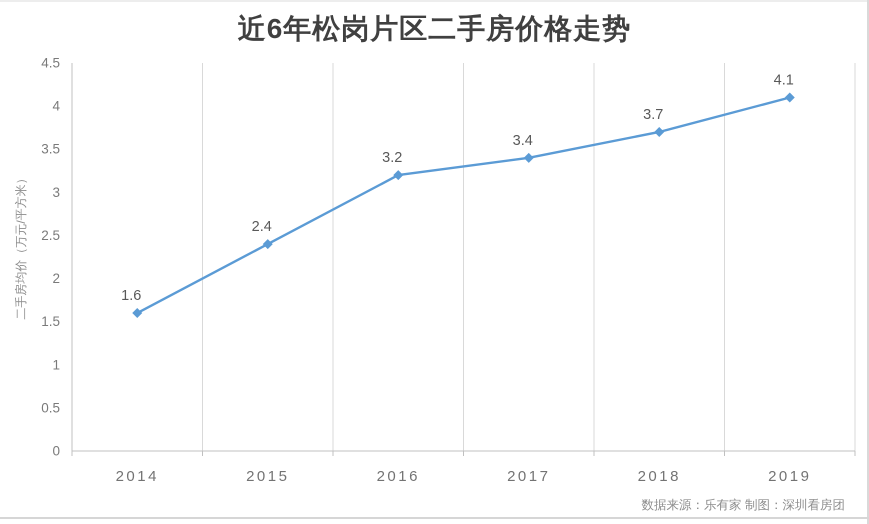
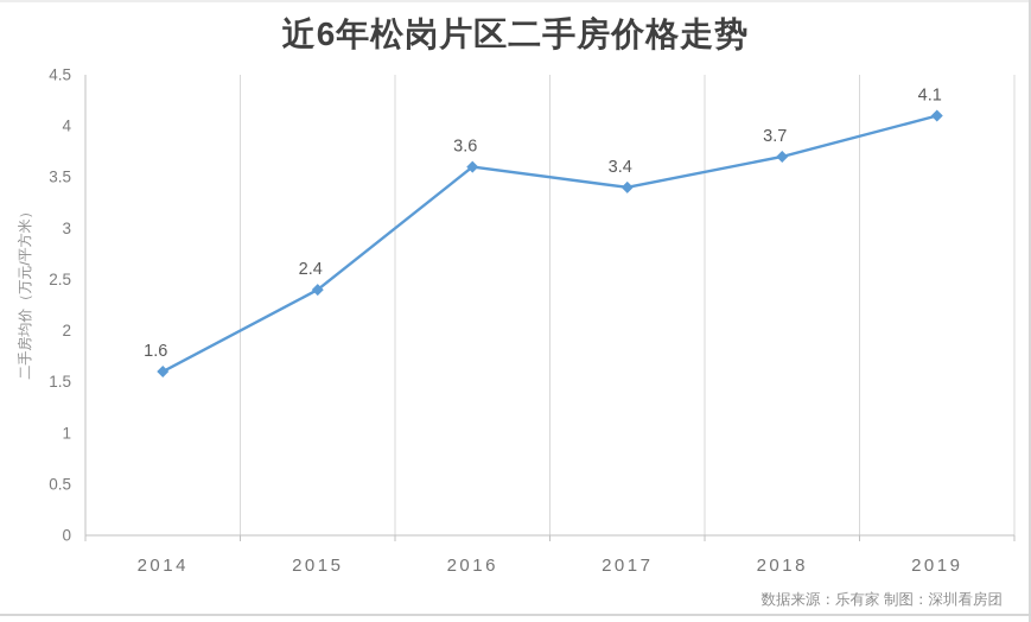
2016: 3.2 -> 3.6
